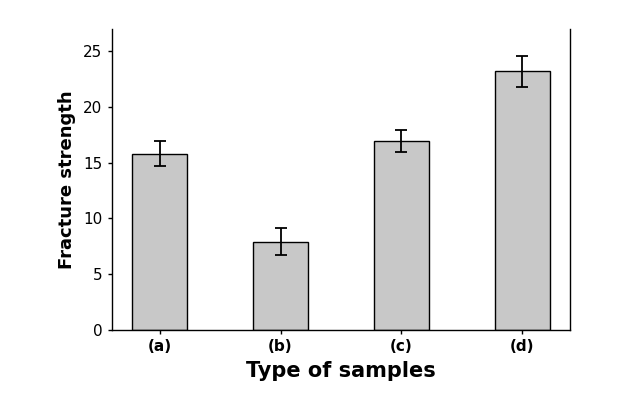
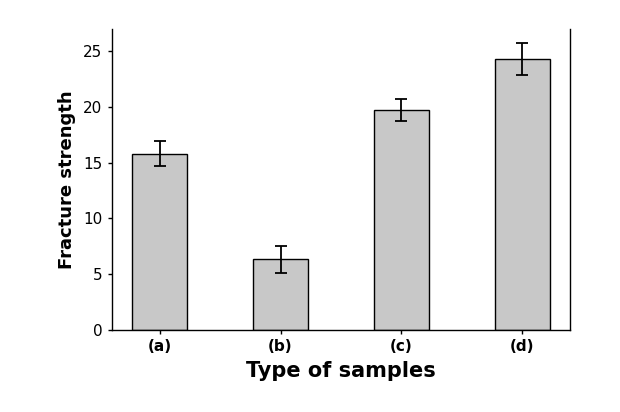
(b): 7.9 -> 6.3
(c): 16.9 -> 19.7
(d): 23.2 -> 24.3
